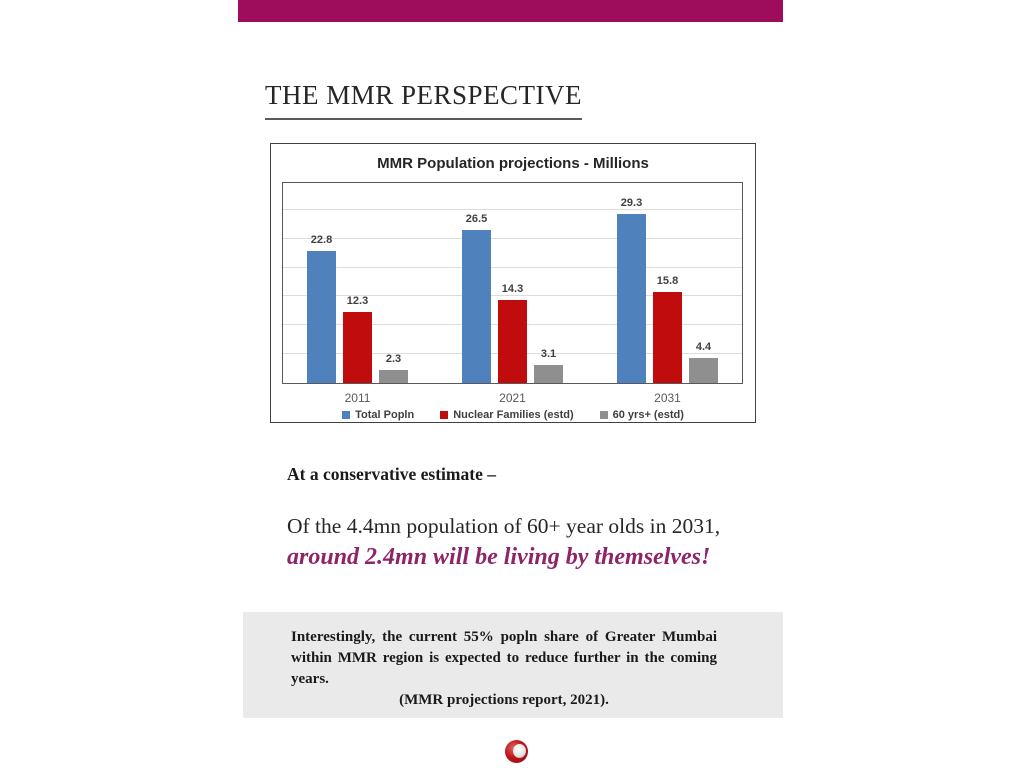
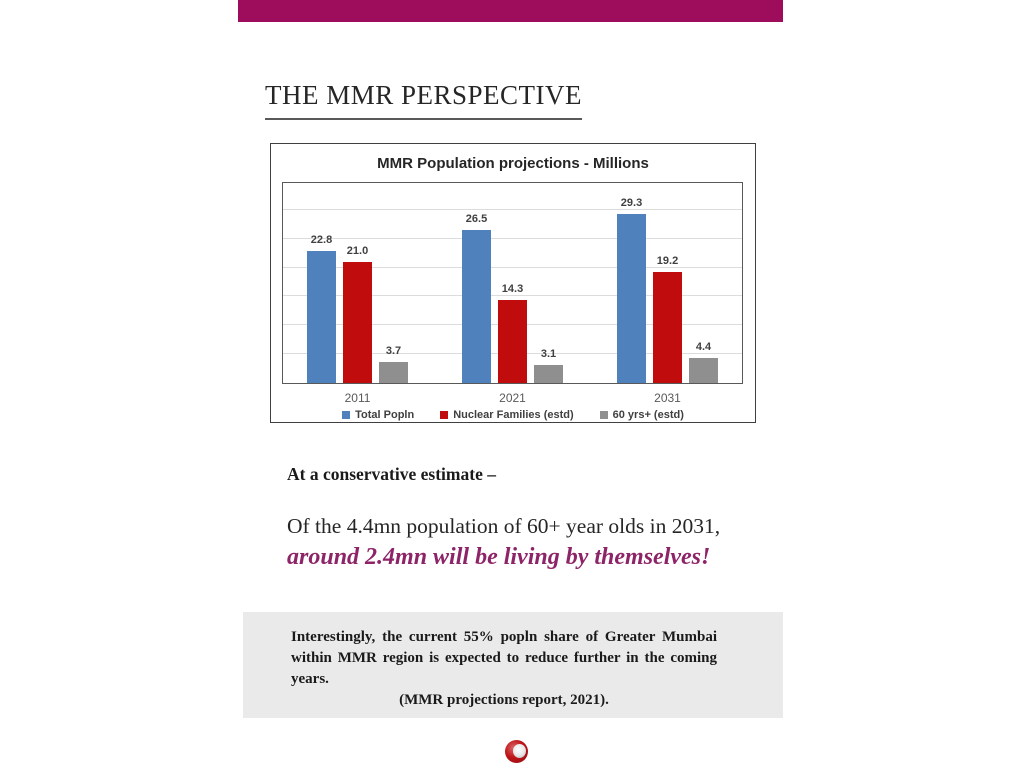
Nuclear Families (estd)/2011: 12.3 -> 21.0
60 yrs+ (estd)/2011: 2.3 -> 3.7
Nuclear Families (estd)/2031: 15.8 -> 19.2
